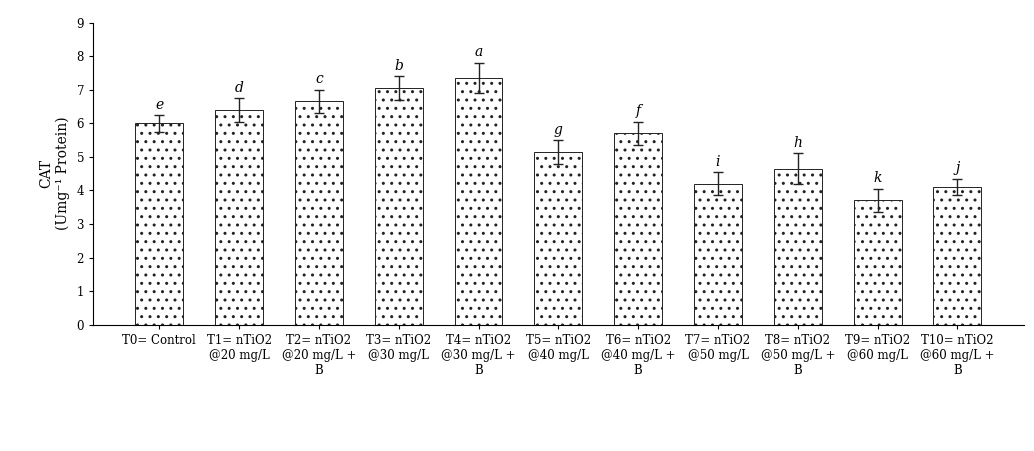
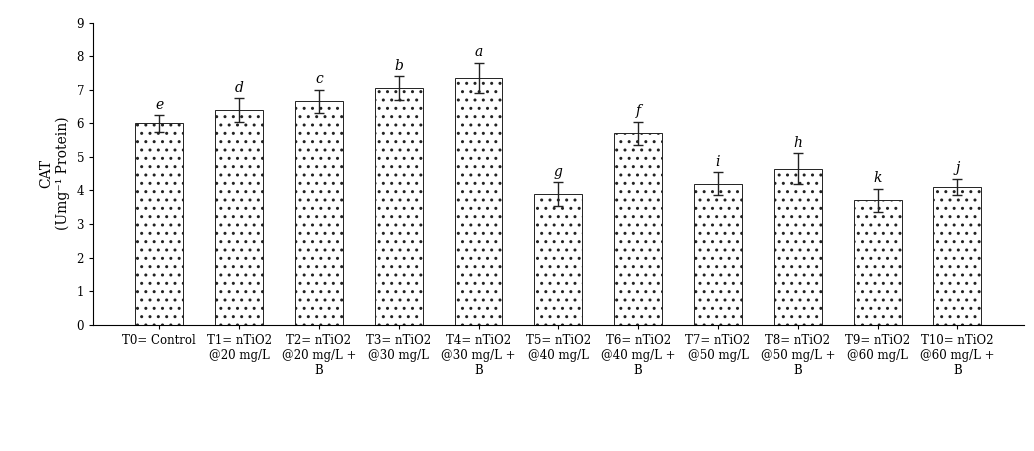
T5= nTiO2 @40 mg/L: 5.15 -> 3.90
